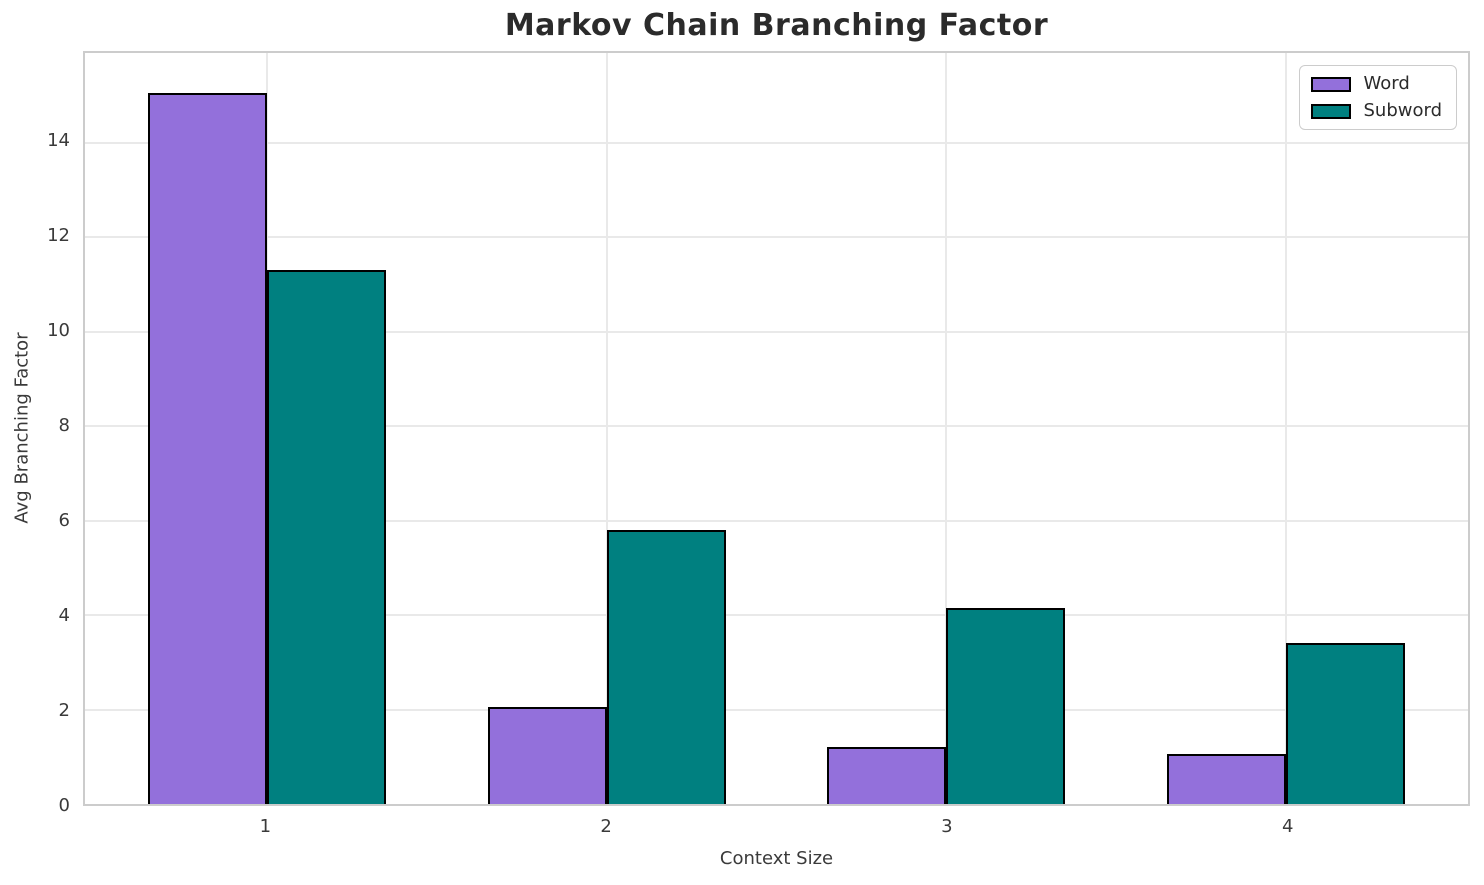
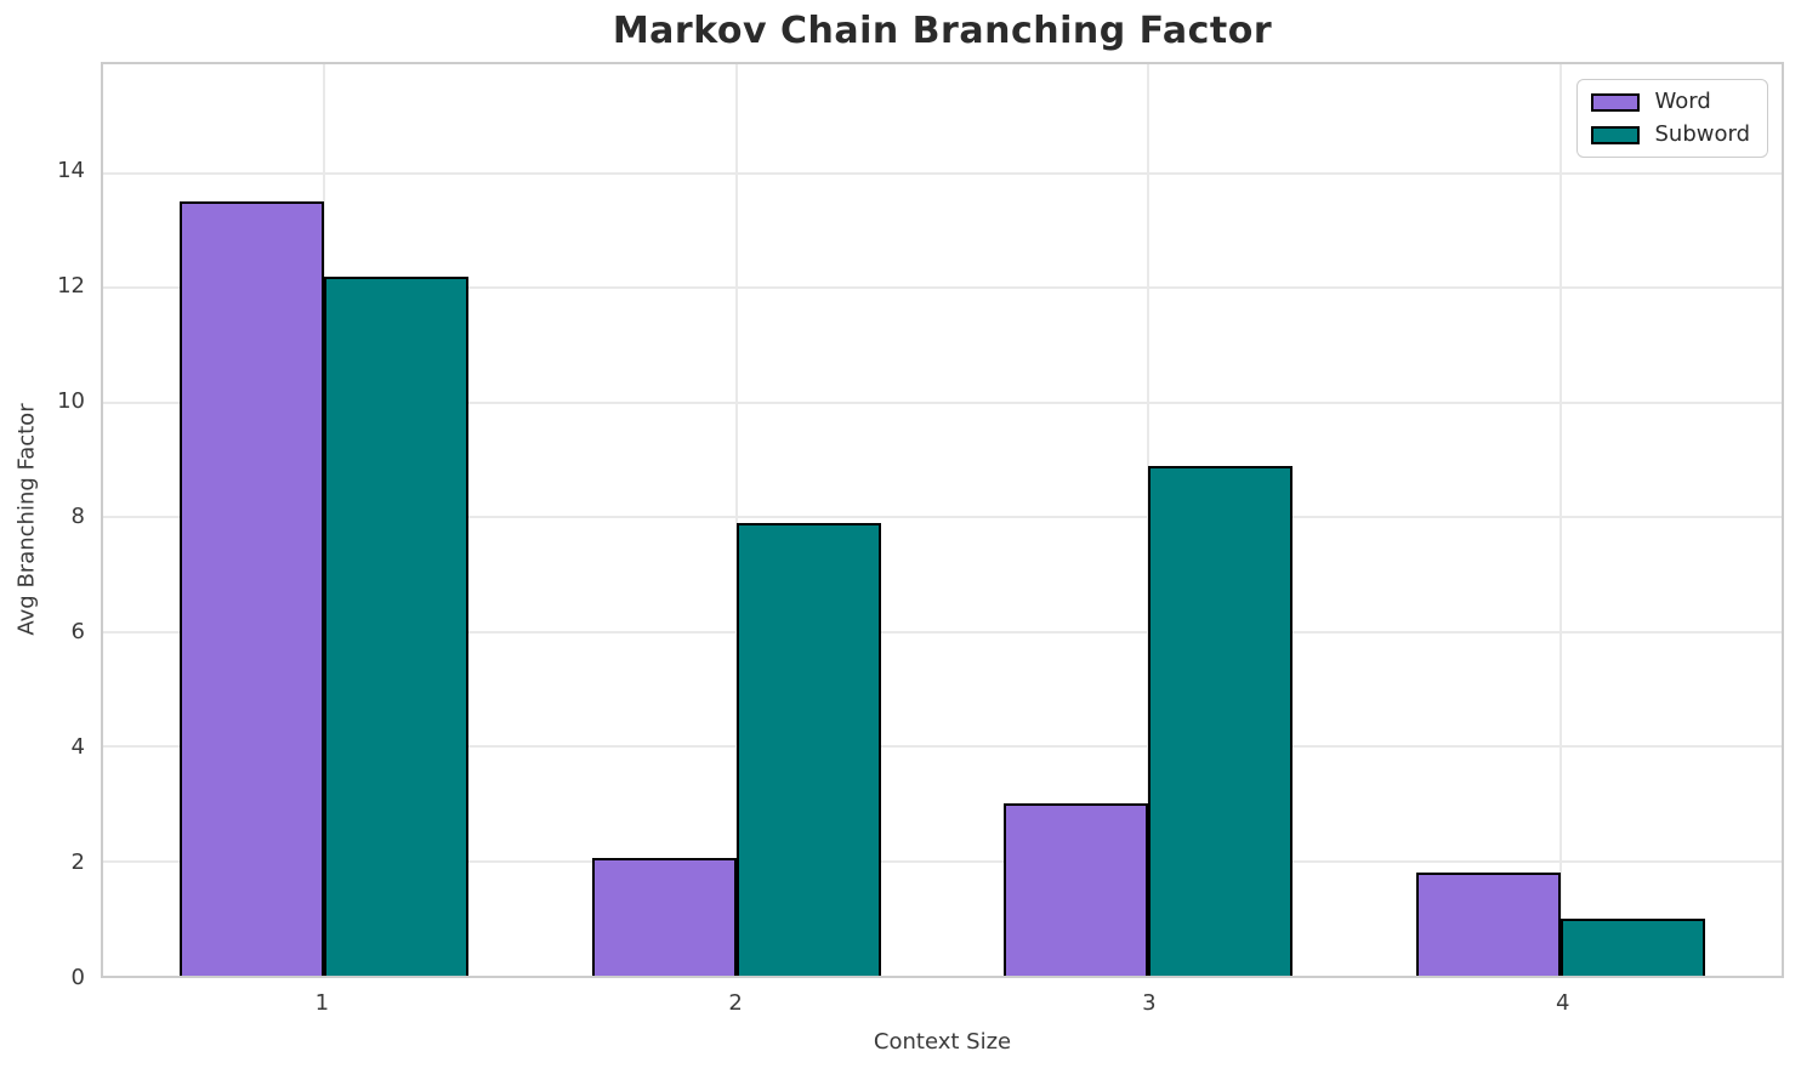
Word/1: 15.1 -> 13.5
Subword/1: 11.3 -> 12.2
Subword/2: 5.8 -> 7.9
Word/3: 1.2 -> 3.0
Subword/3: 4.2 -> 8.9
Word/4: 1.1 -> 1.8
Subword/4: 3.4 -> 1.0
